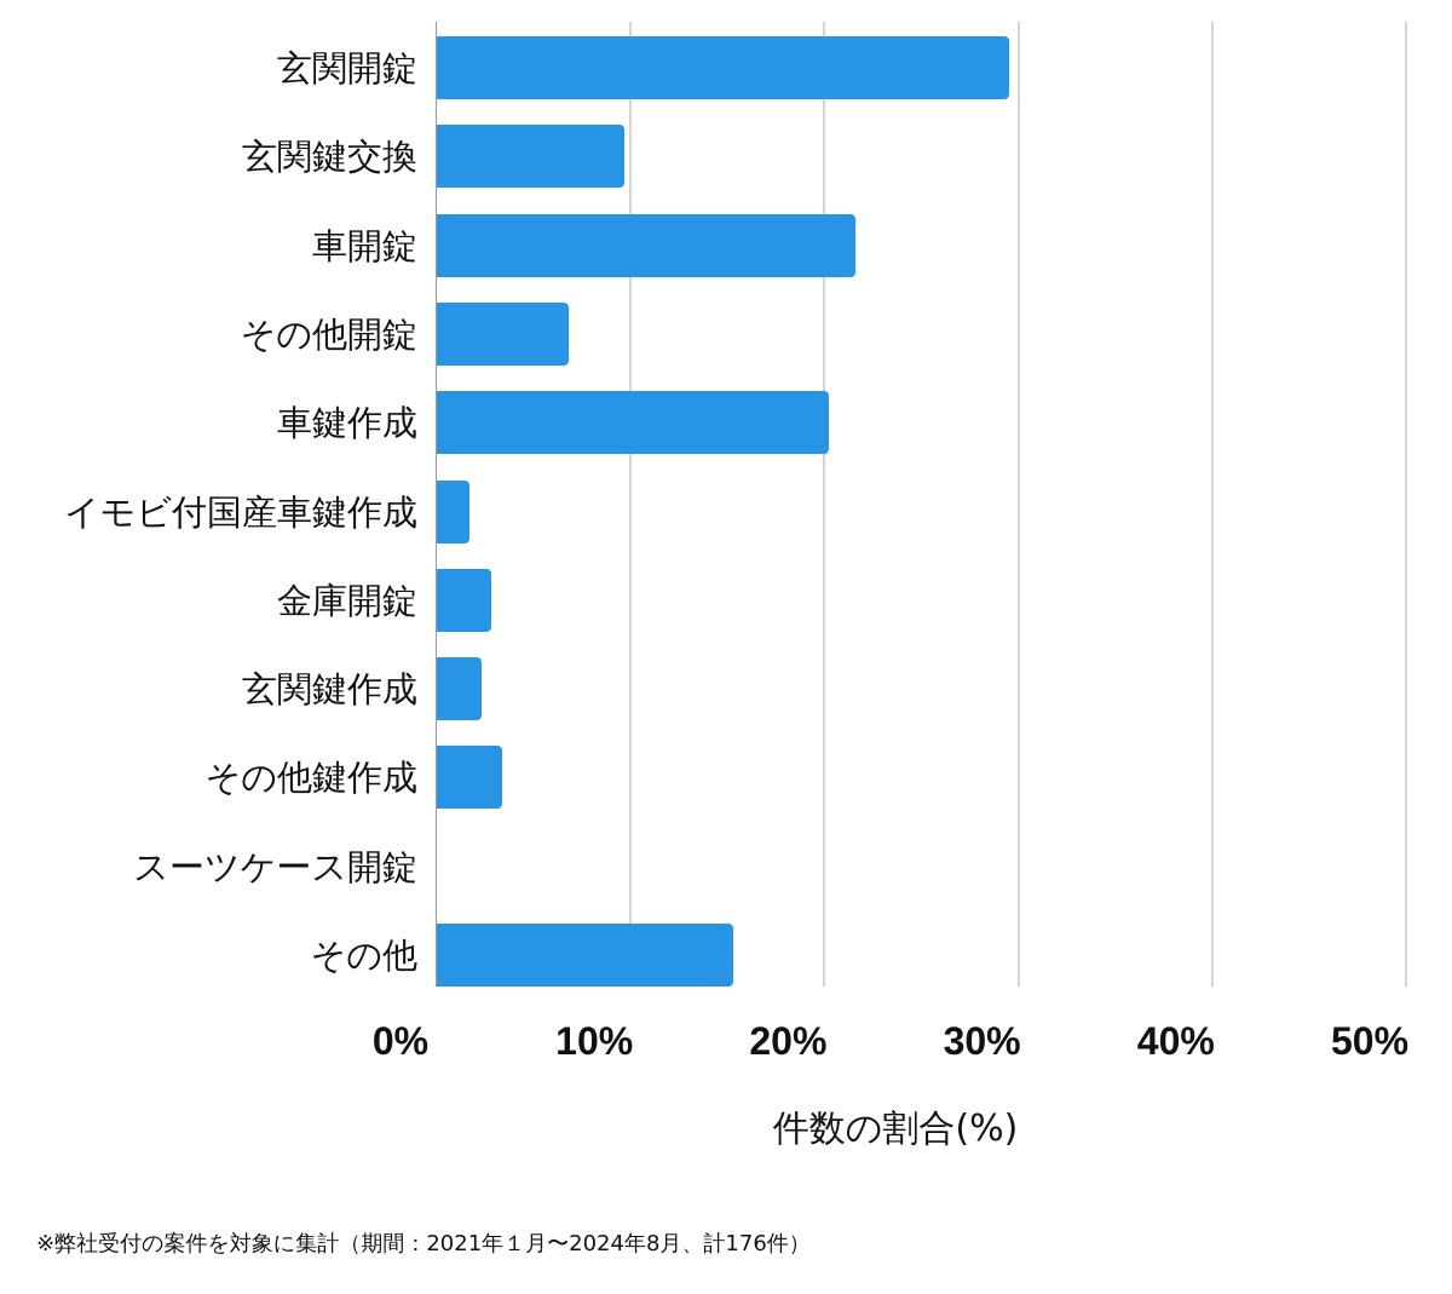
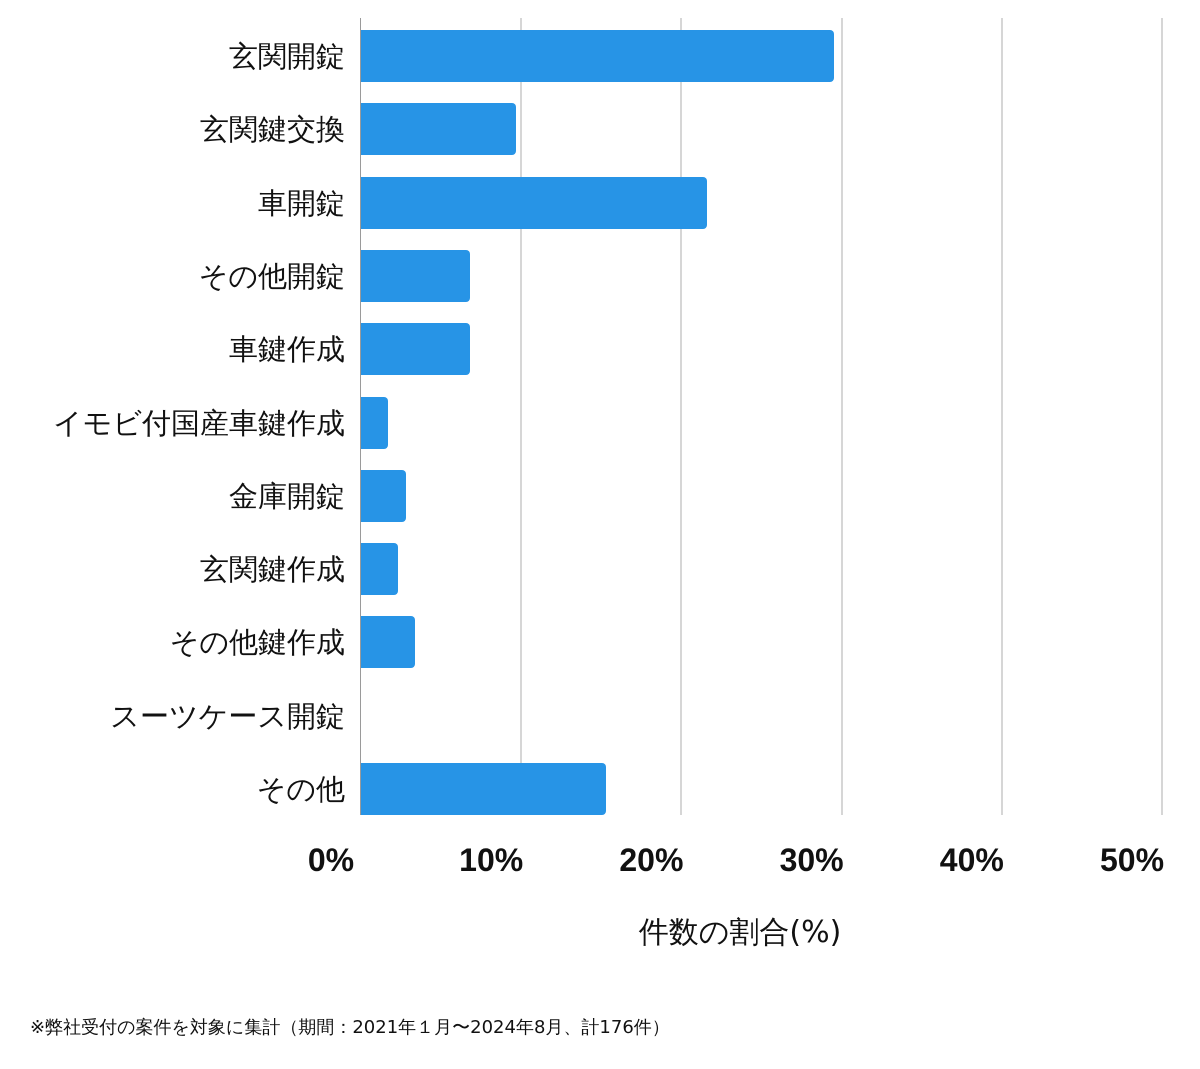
車鍵作成: 20.2% -> 6.8%
